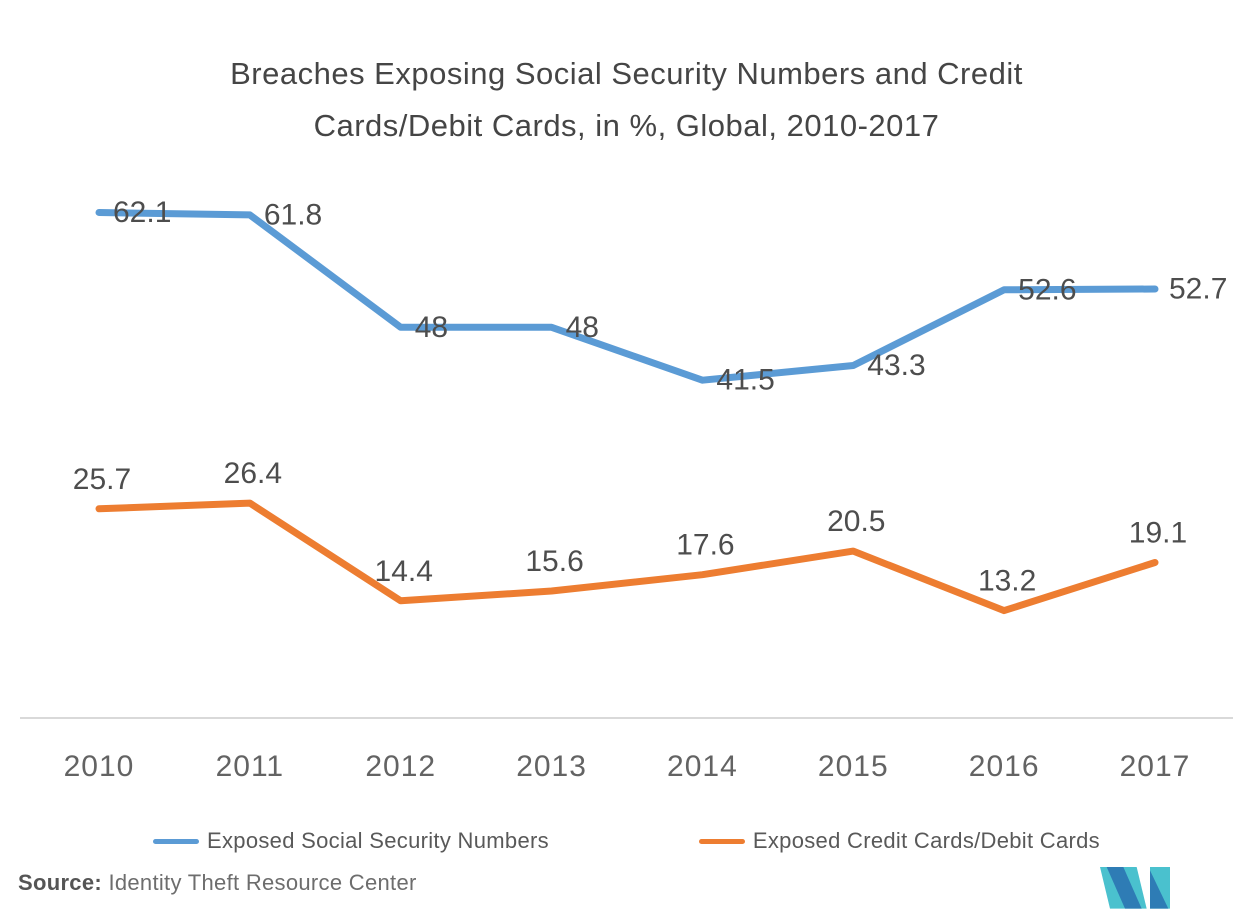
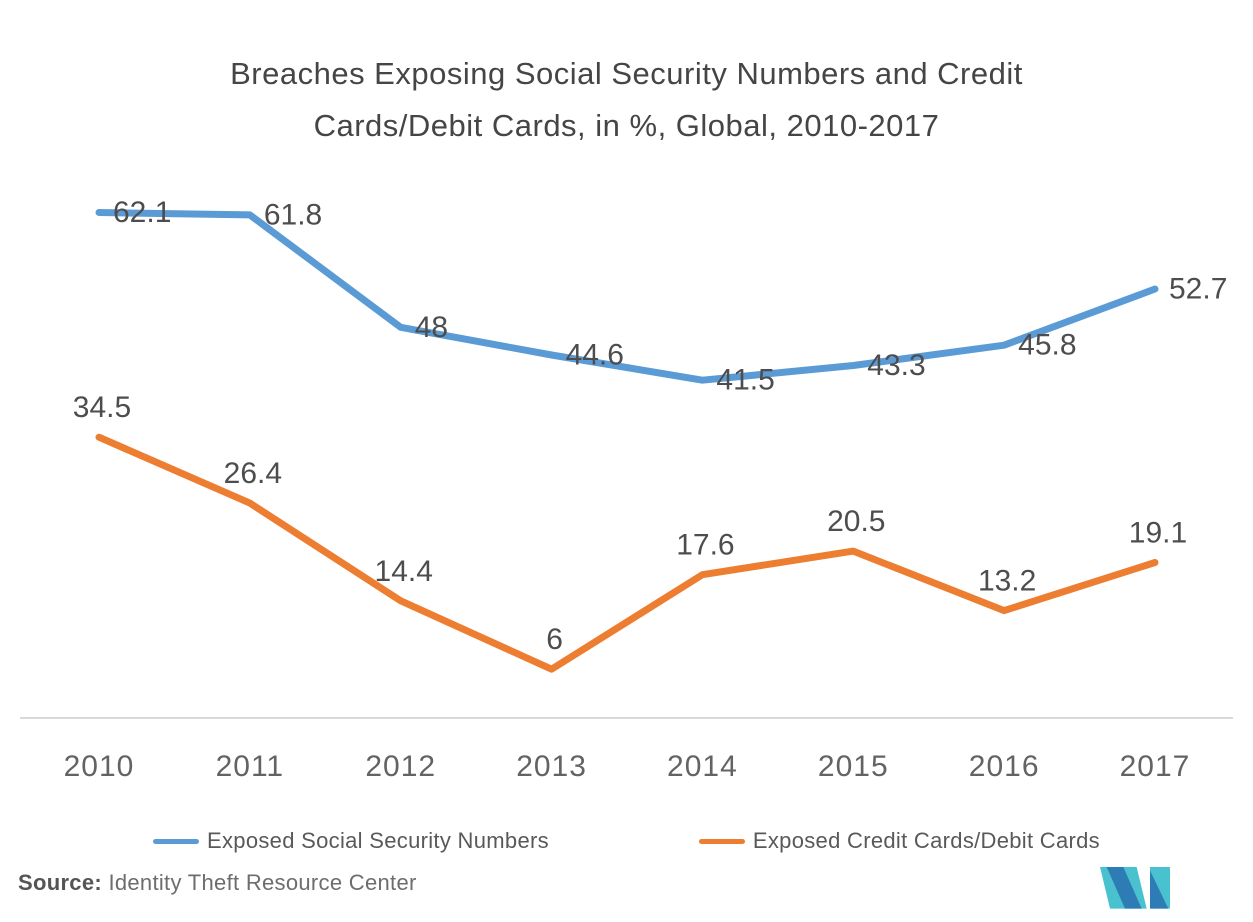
Exposed Credit Cards/Debit Cards/2010: 25.7 -> 34.5
Exposed Social Security Numbers/2013: 48 -> 44.6
Exposed Credit Cards/Debit Cards/2013: 15.6 -> 6
Exposed Social Security Numbers/2016: 52.6 -> 45.8
